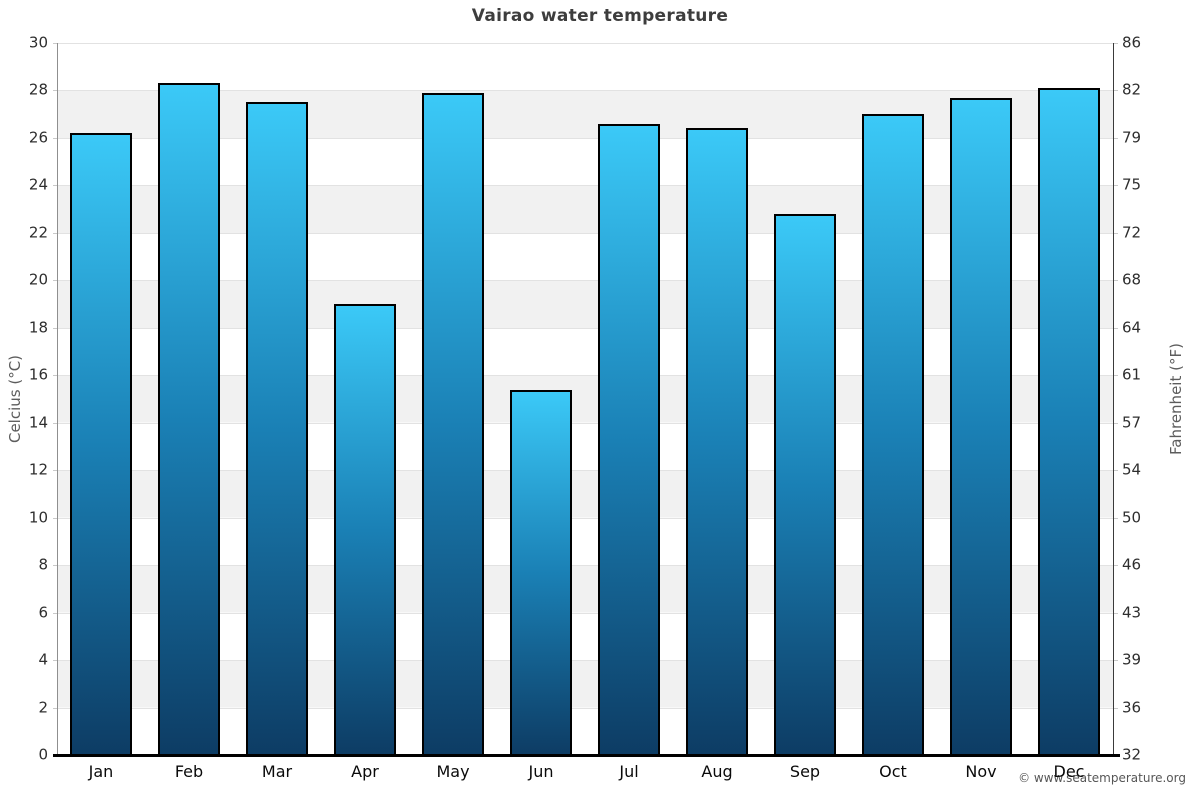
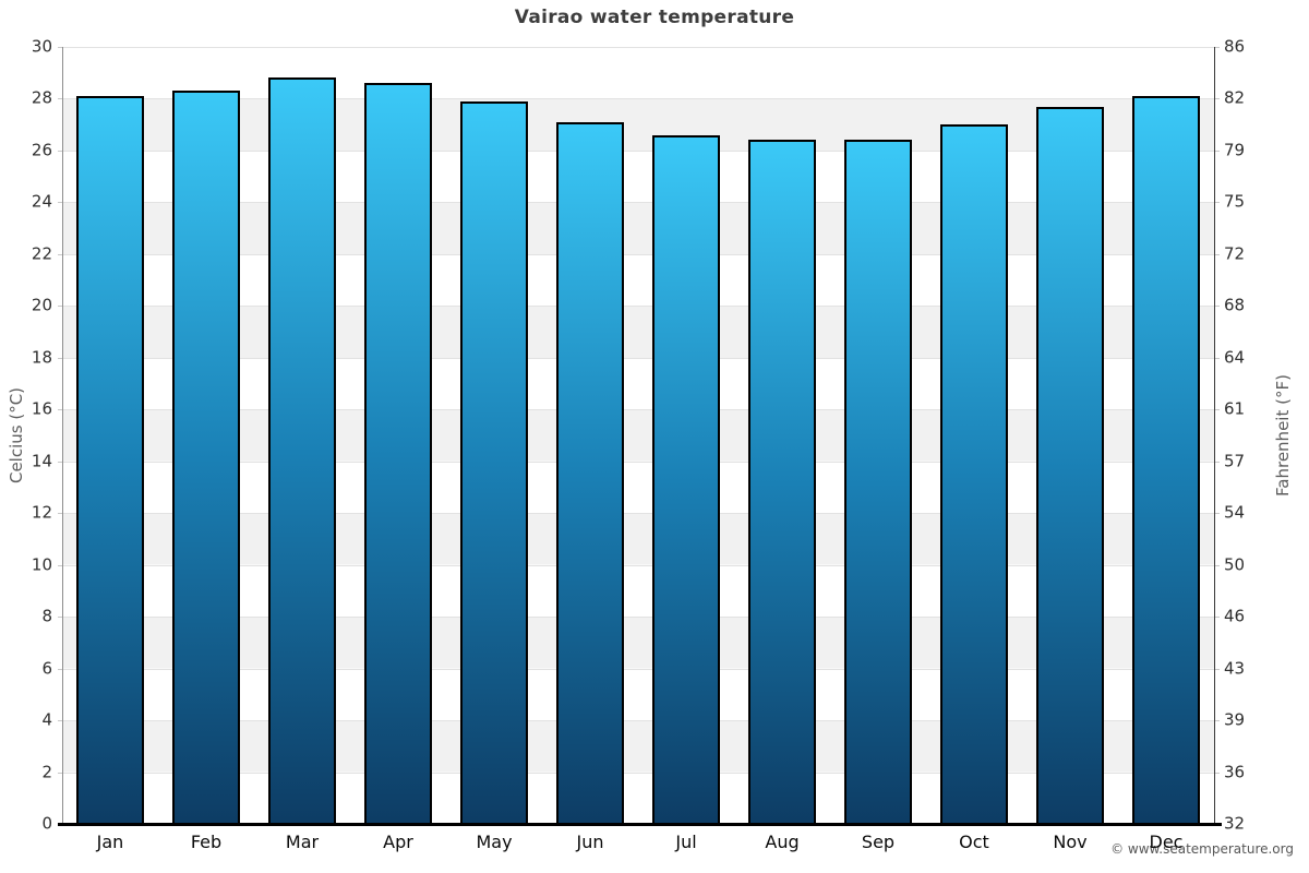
Jan: 26.2 -> 28.1
Mar: 27.5 -> 28.8
Apr: 19.0 -> 28.6
Jun: 15.4 -> 27.1
Sep: 22.8 -> 26.4
